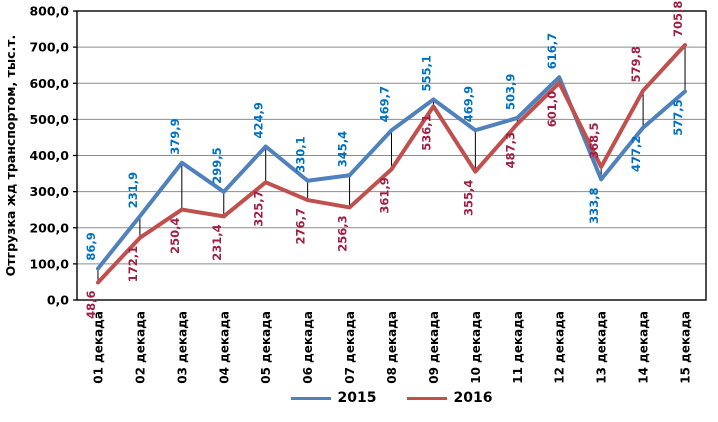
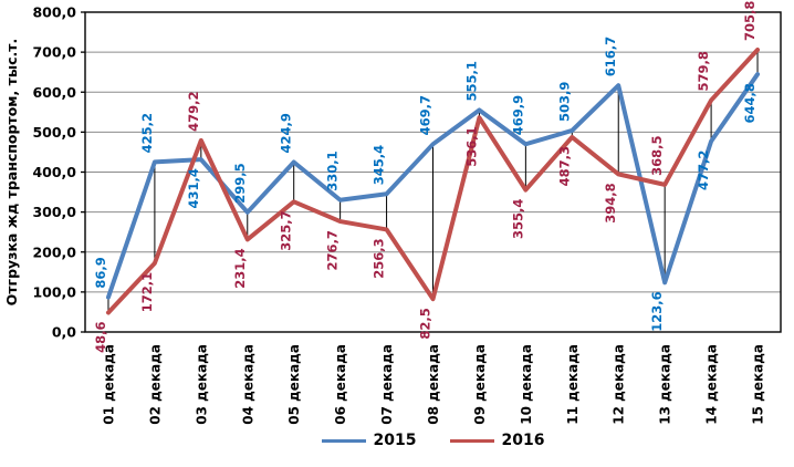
2015/02 декада: 231,9 -> 425,2
2015/03 декада: 379,9 -> 431,4
2016/03 декада: 250,4 -> 479,2
2016/08 декада: 361,9 -> 82,5
2016/12 декада: 601,0 -> 394,8
2015/13 декада: 333,8 -> 123,6
2015/15 декада: 577,5 -> 644,8
